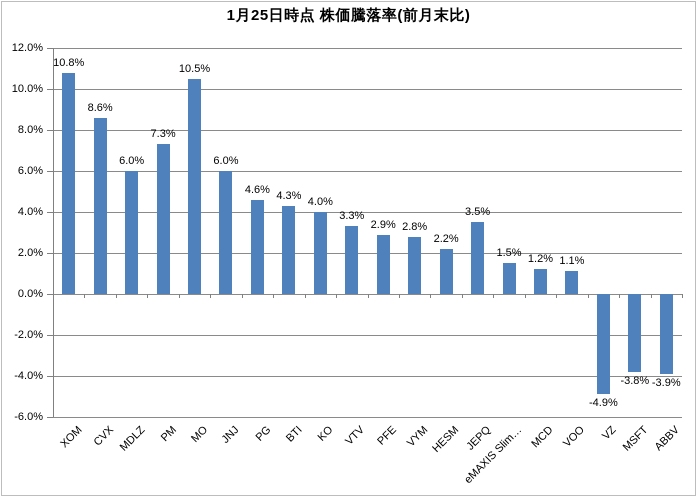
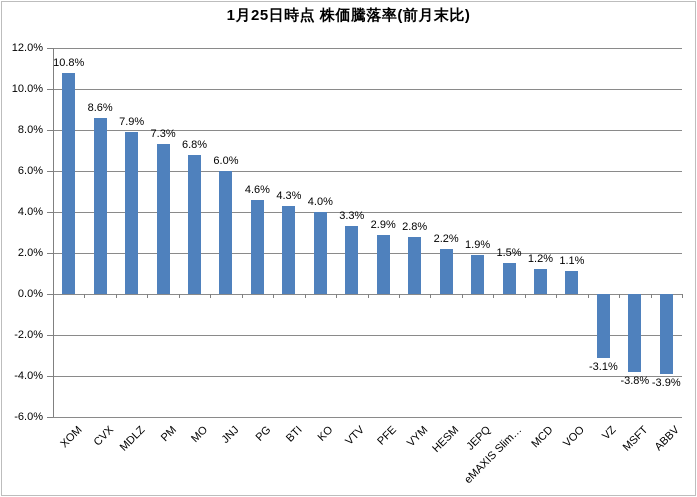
MDLZ: 6.0% -> 7.9%
MO: 10.5% -> 6.8%
JEPQ: 3.5% -> 1.9%
VZ: -4.9% -> -3.1%
